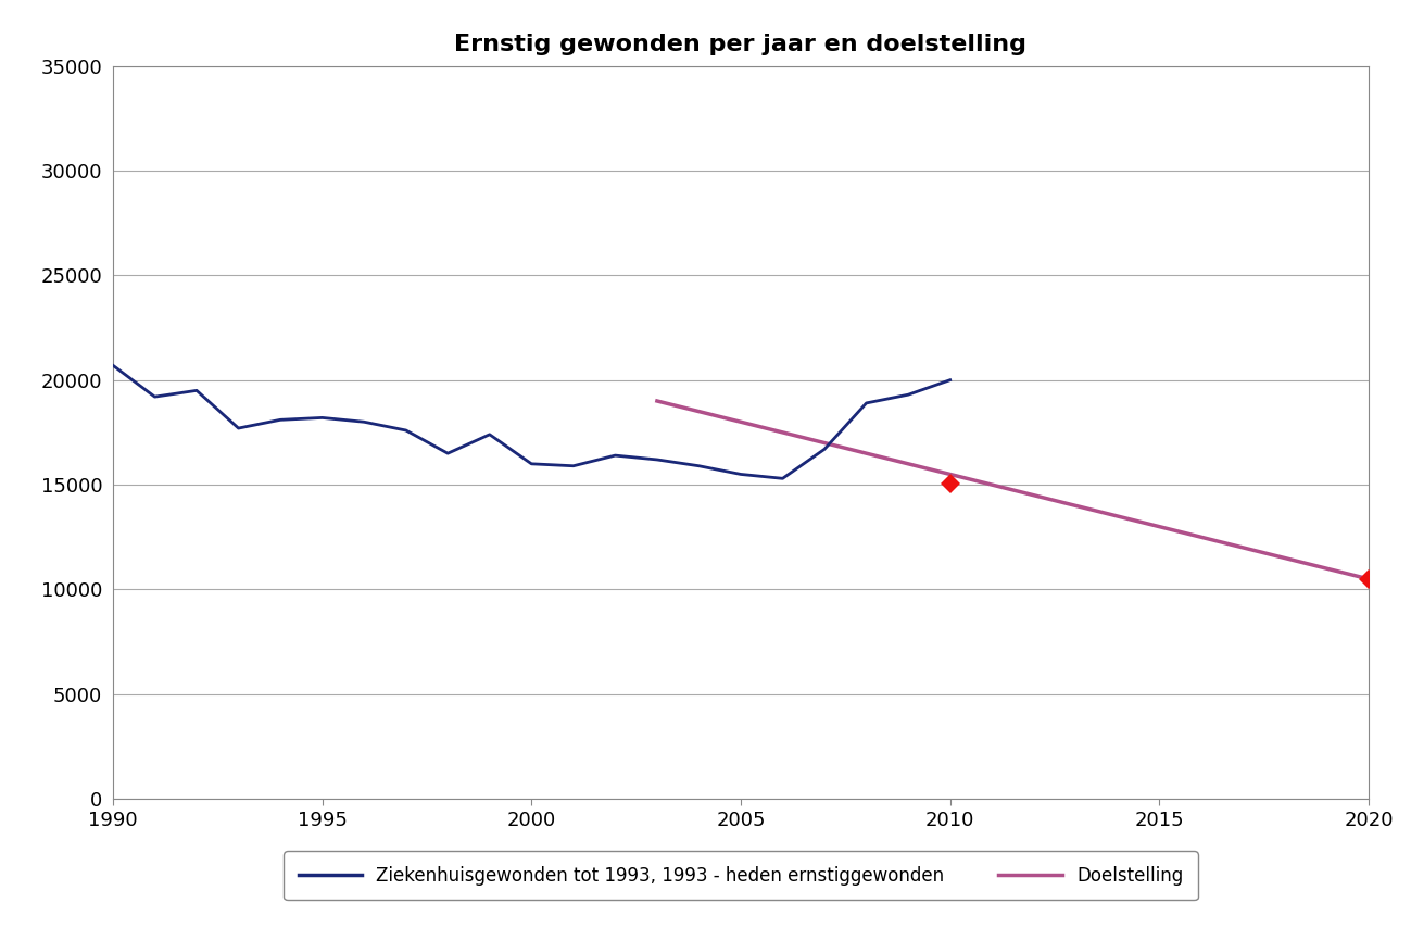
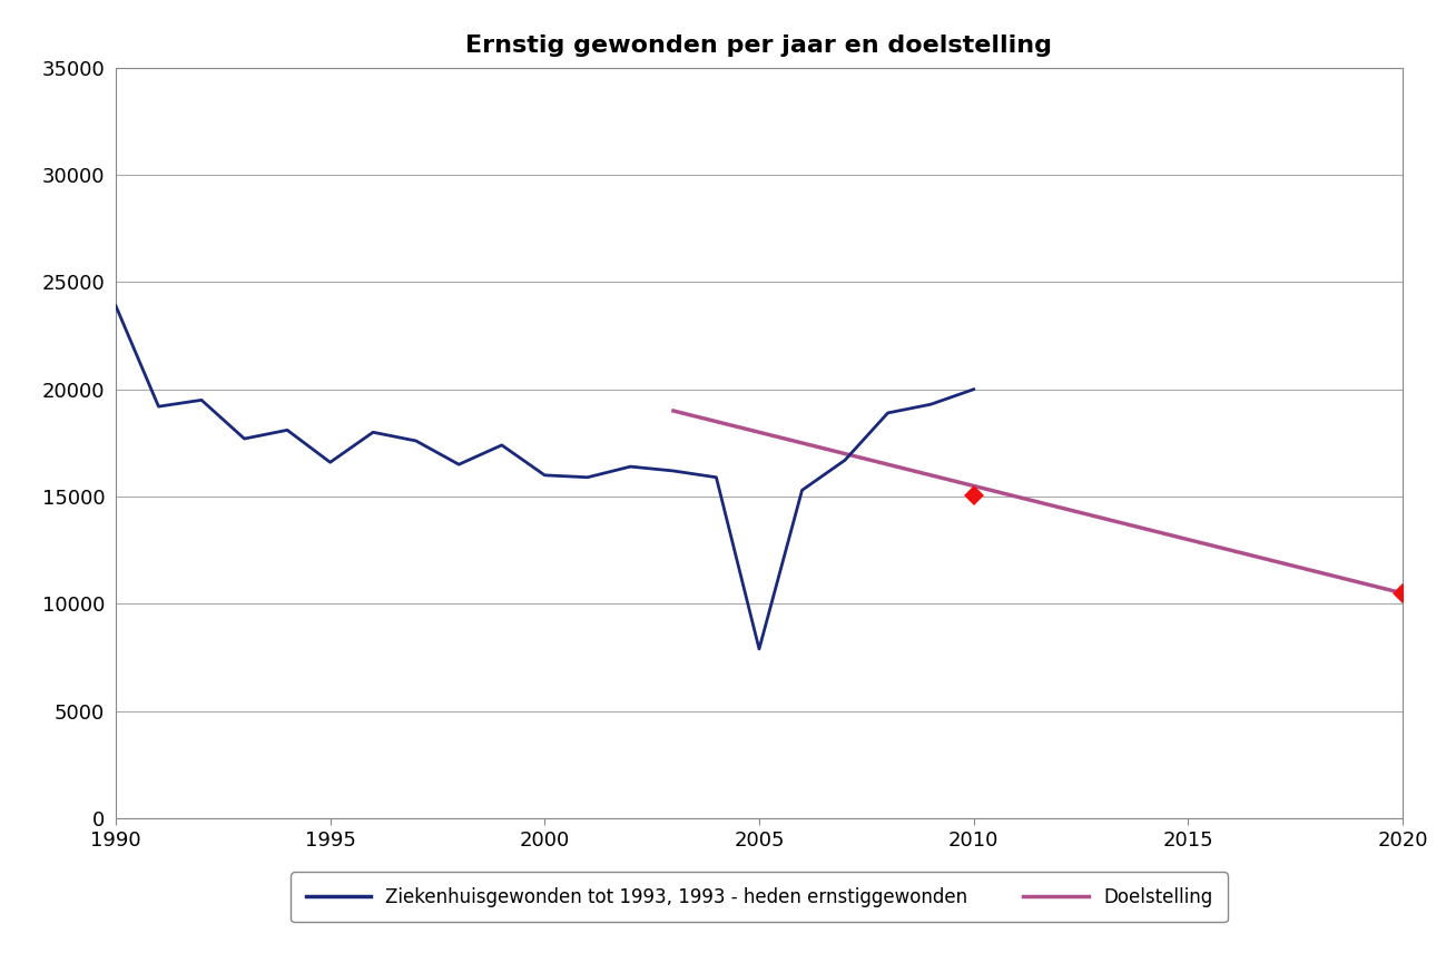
1990: 20700 -> 23900
1995: 18200 -> 16600
2005: 15500 -> 7900
